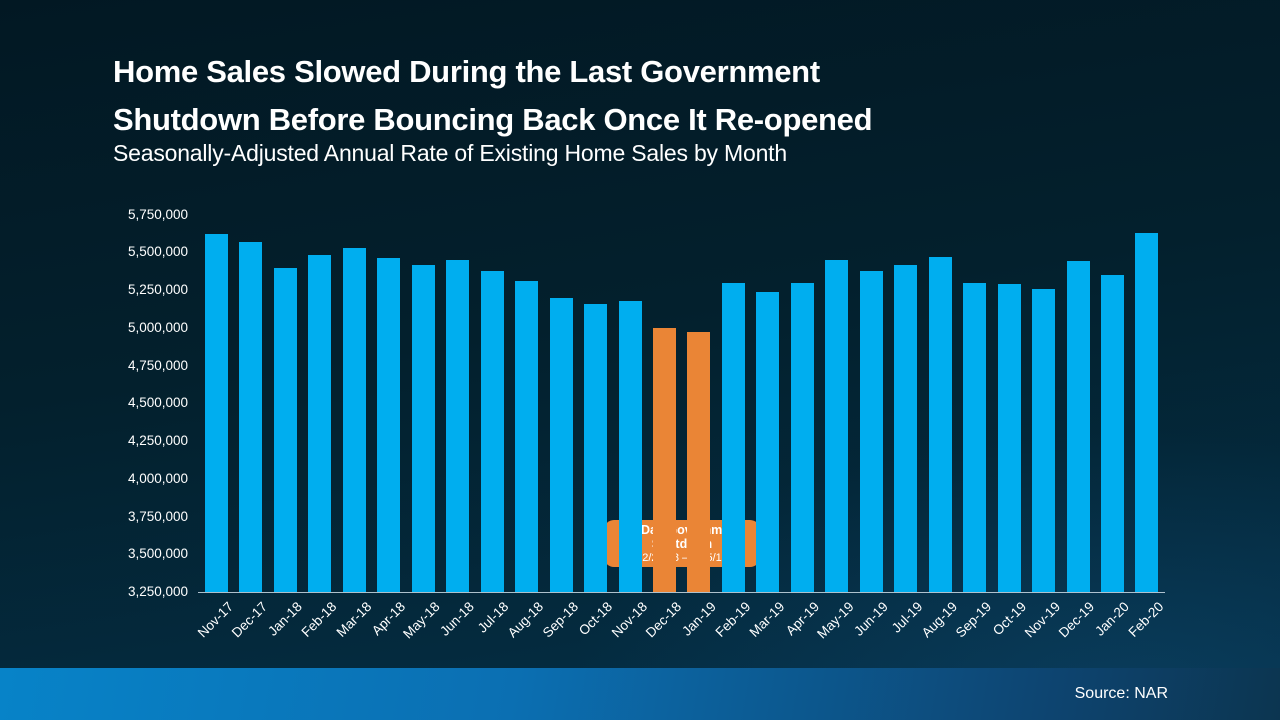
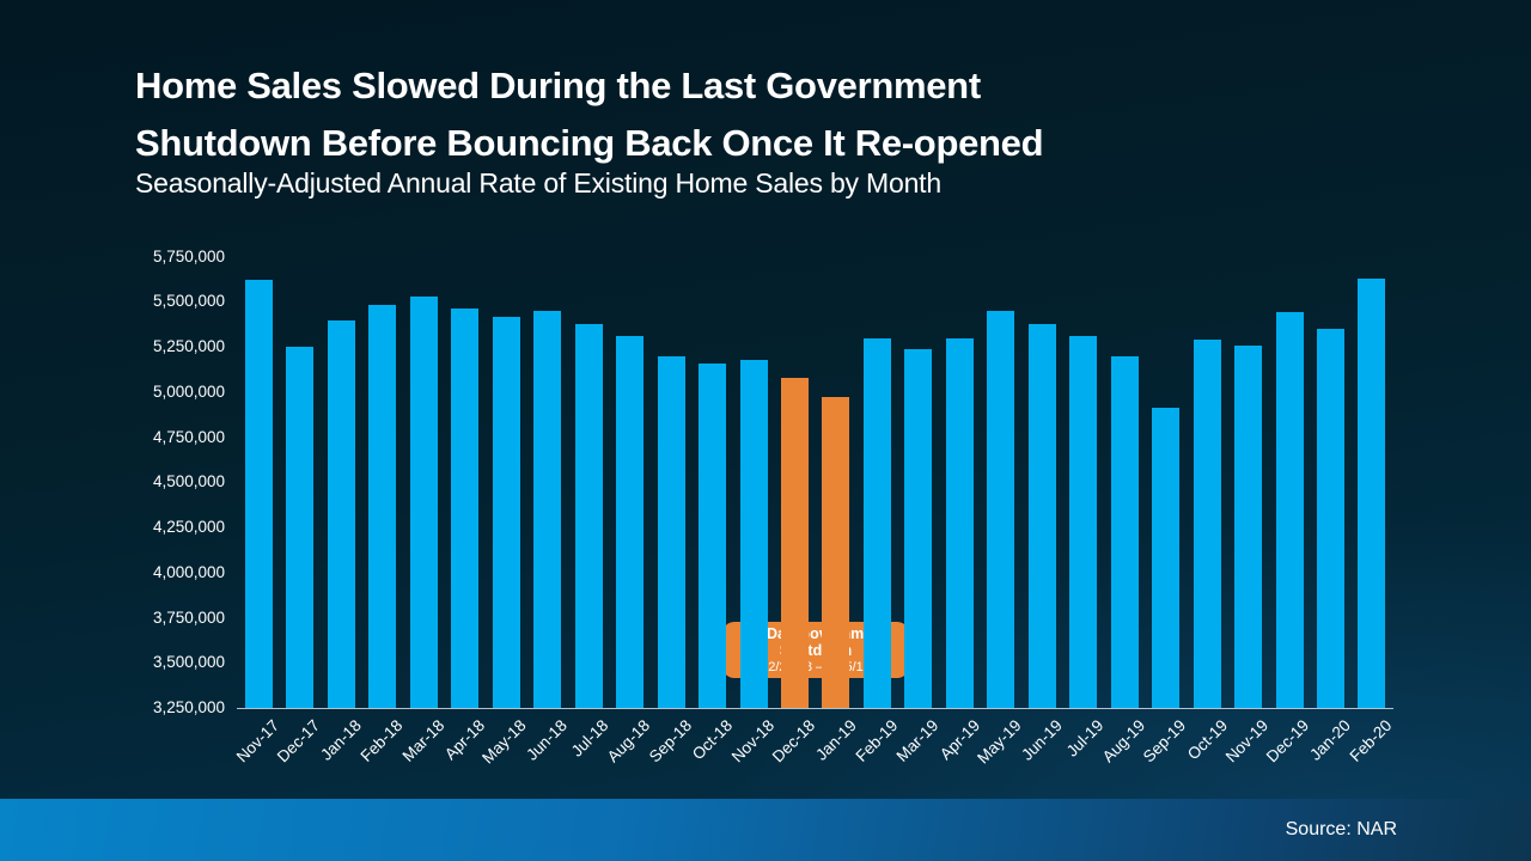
Dec-17: 5570000 -> 5250000
Dec-18: 5000000 -> 5080000
Jul-19: 5420000 -> 5310000
Aug-19: 5470000 -> 5200000
Sep-19: 5300000 -> 4910000
